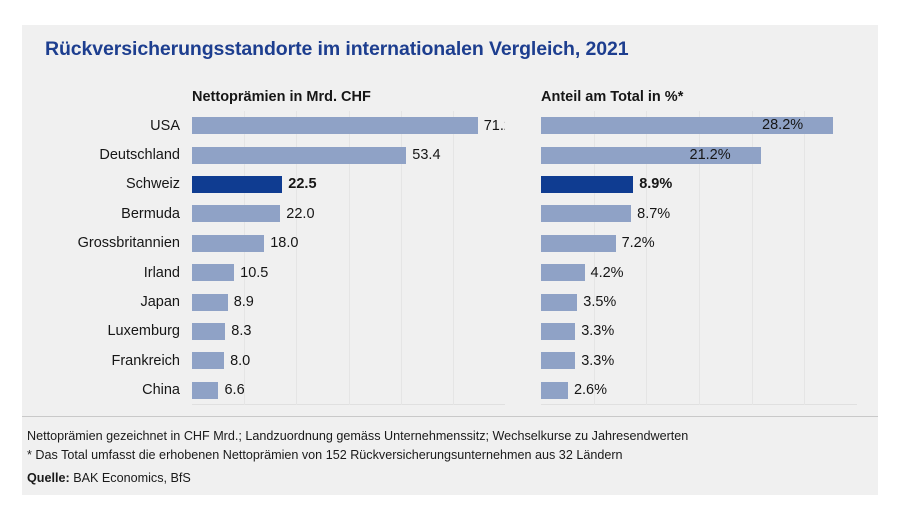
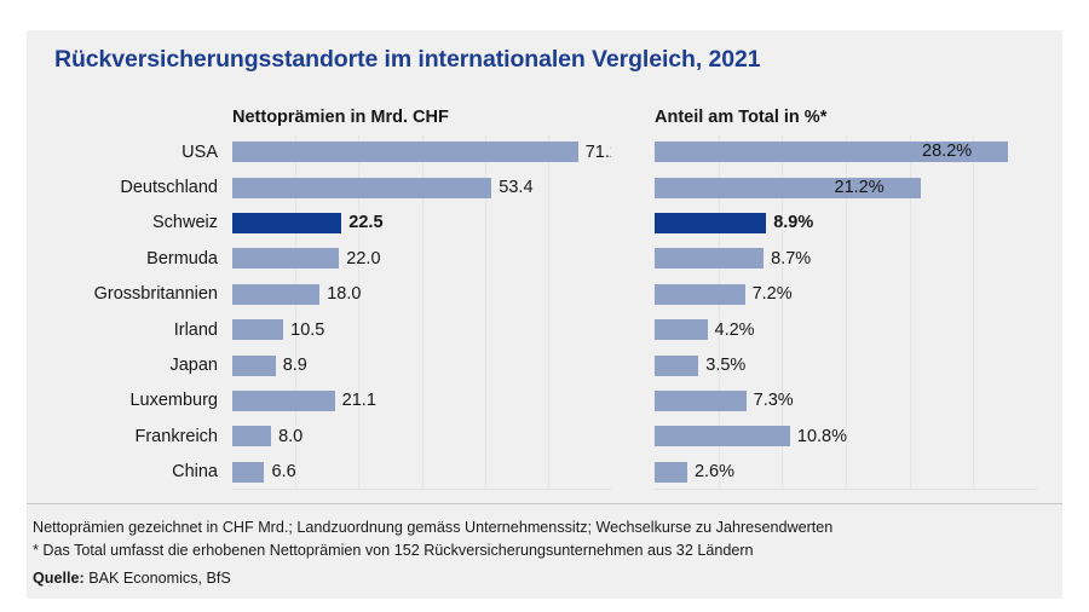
Nettoprämien in Mrd. CHF/Luxemburg: 8.3 -> 21.1
Anteil am Total in %*/Luxemburg: 3.3% -> 7.3%
Anteil am Total in %*/Frankreich: 3.3% -> 10.8%
